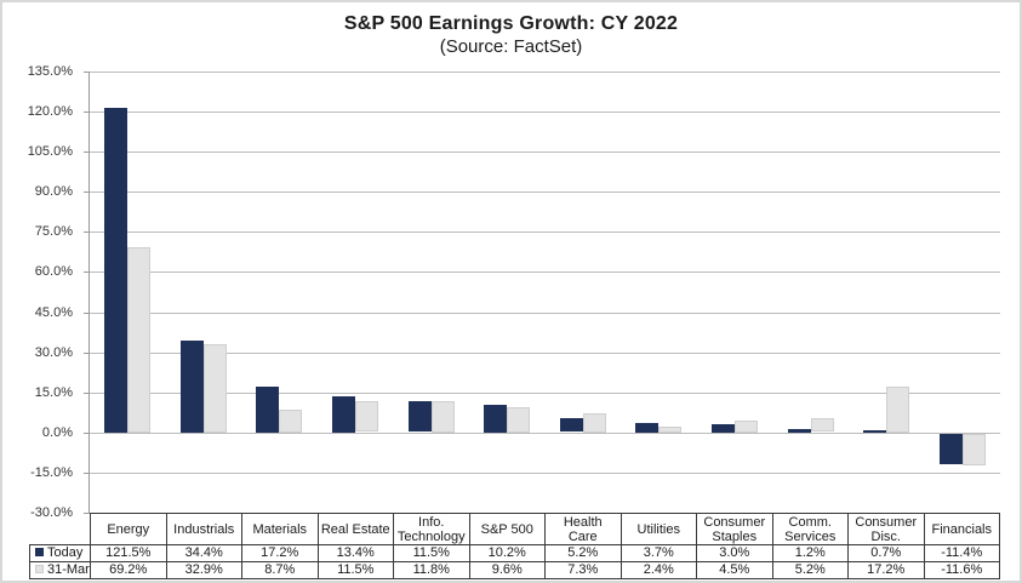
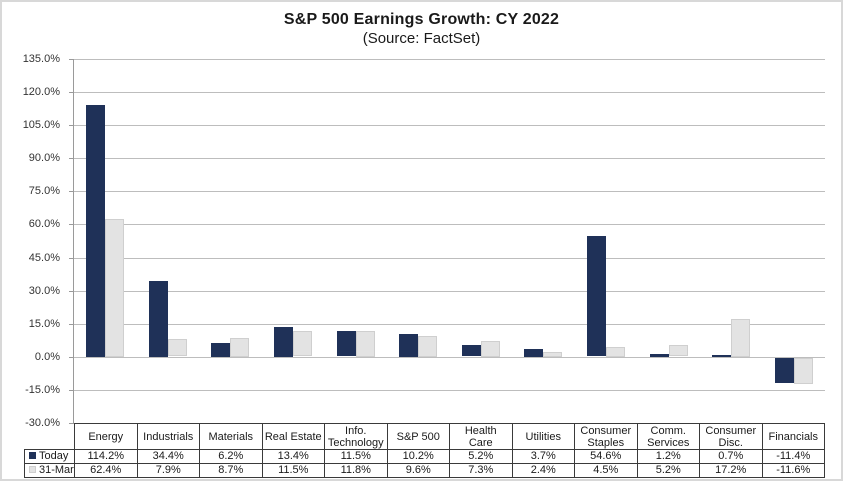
Today/Energy: 121.5% -> 114.2%
31-Mar/Energy: 69.2% -> 62.4%
31-Mar/Industrials: 32.9% -> 7.9%
Today/Materials: 17.2% -> 6.2%
Today/Consumer Staples: 3.0% -> 54.6%
